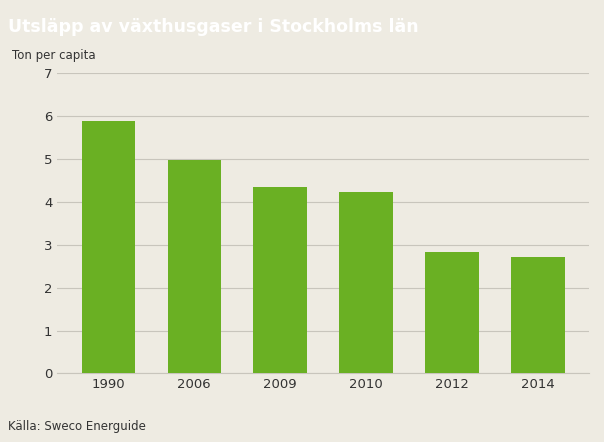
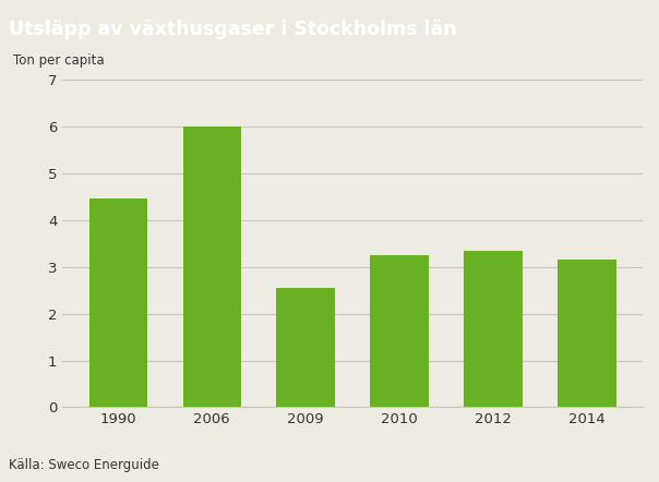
1990: 5.87 -> 4.45
2006: 4.97 -> 6.00
2009: 4.35 -> 2.55
2010: 4.23 -> 3.25
2012: 2.82 -> 3.35
2014: 2.72 -> 3.15
